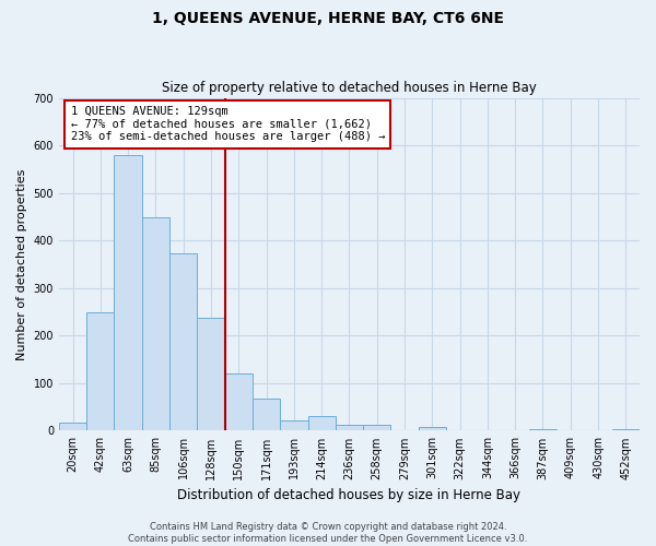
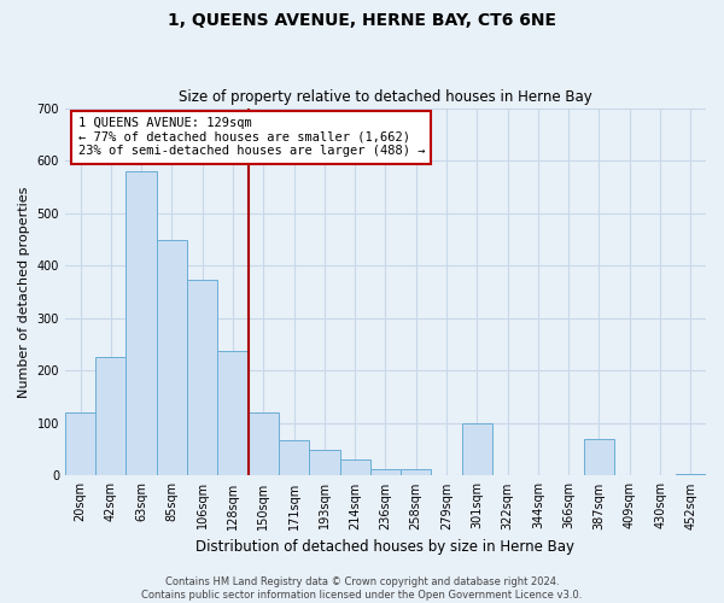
20sqm: 18 -> 120
42sqm: 249 -> 225
193sqm: 22 -> 50
301sqm: 9 -> 100
387sqm: 4 -> 70
